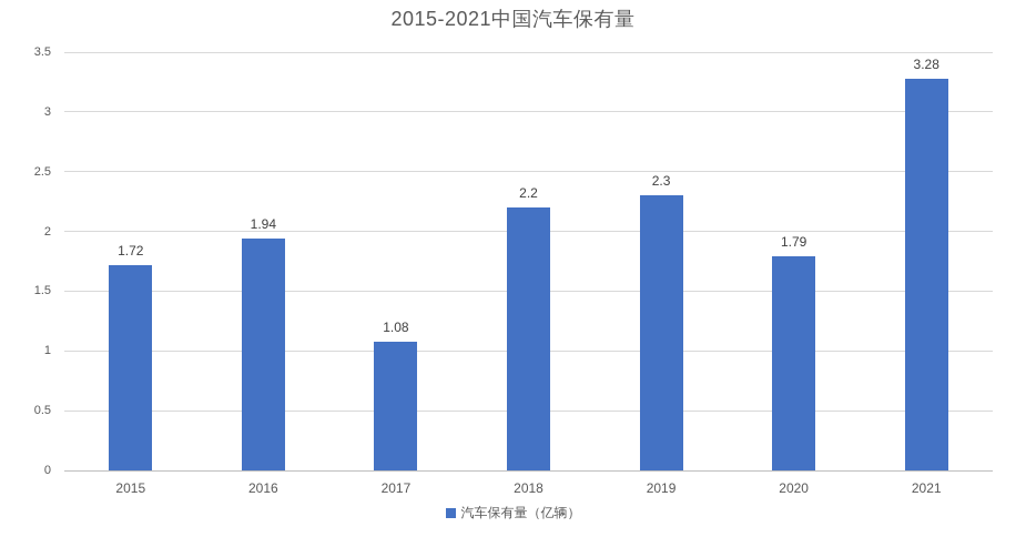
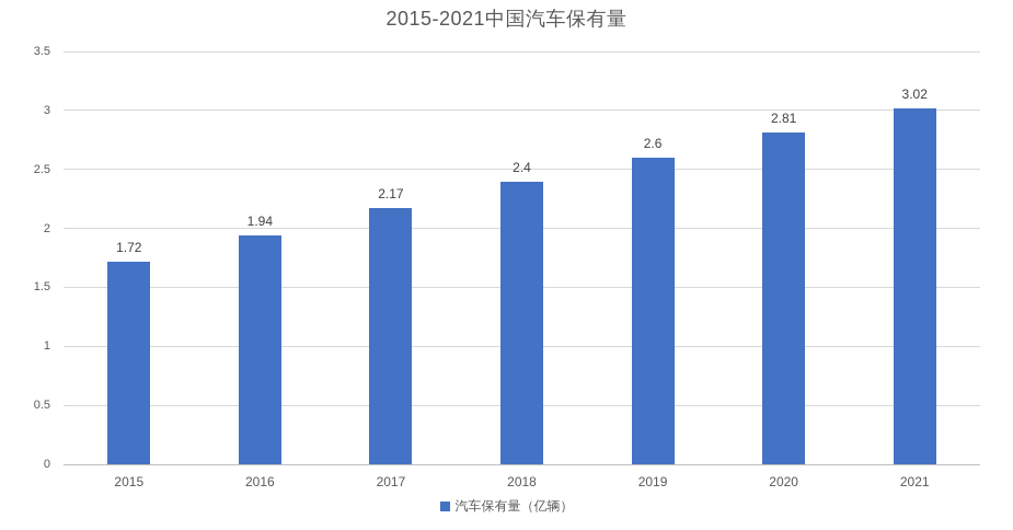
2017: 1.08 -> 2.17
2018: 2.2 -> 2.4
2019: 2.3 -> 2.6
2020: 1.79 -> 2.81
2021: 3.28 -> 3.02
